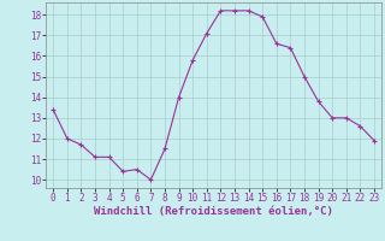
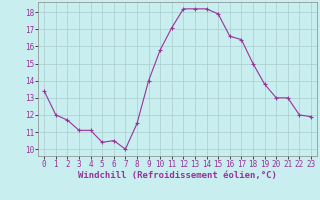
22: 12.6 -> 12.0
